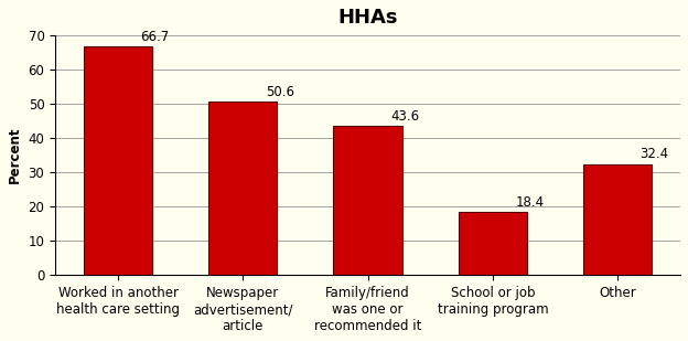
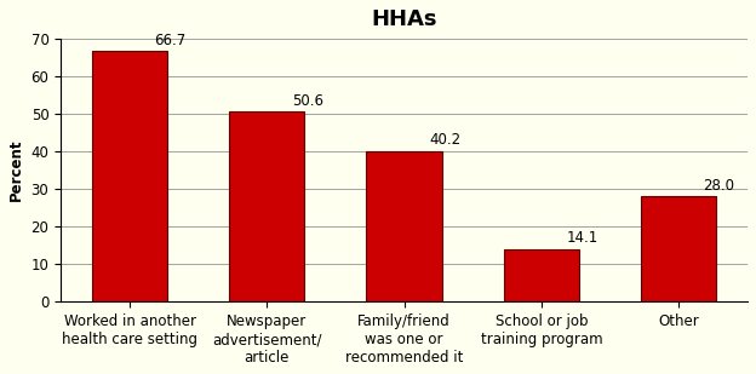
Family/friend was one or recommended it: 43.6 -> 40.2
School or job training program: 18.4 -> 14.1
Other: 32.4 -> 28.0
